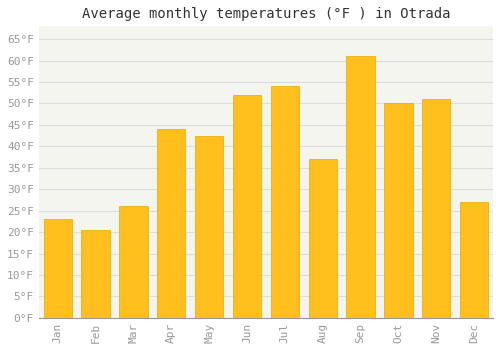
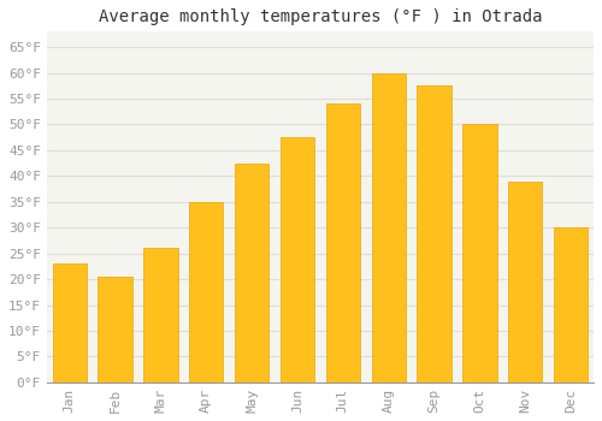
Apr: 44.0°F -> 35.0°F
Jun: 52.0°F -> 47.5°F
Aug: 37.0°F -> 60.0°F
Sep: 61.0°F -> 57.5°F
Nov: 51.0°F -> 39.0°F
Dec: 27.0°F -> 30.0°F
